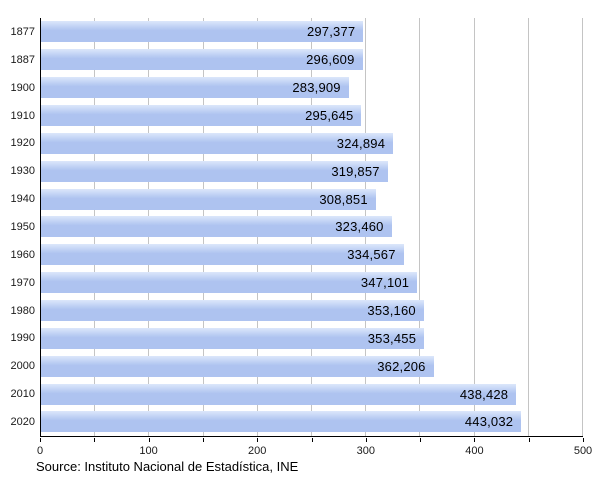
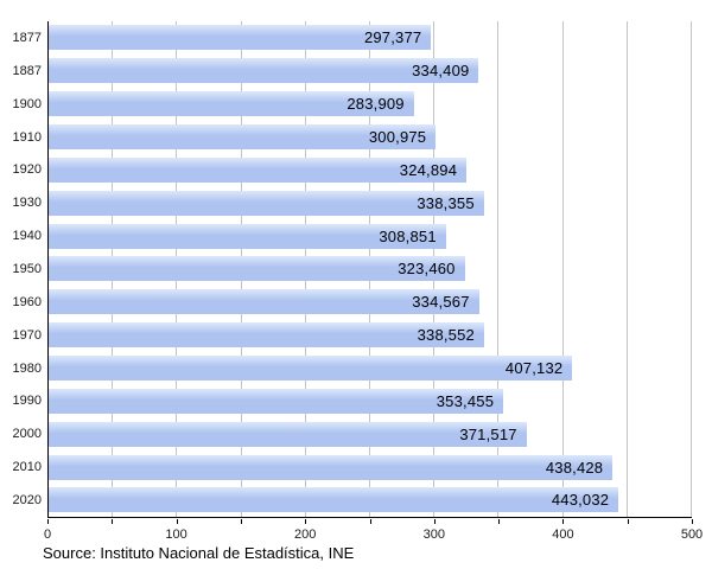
1887: 296,609 -> 334,409
1910: 295,645 -> 300,975
1930: 319,857 -> 338,355
1970: 347,101 -> 338,552
1980: 353,160 -> 407,132
2000: 362,206 -> 371,517
